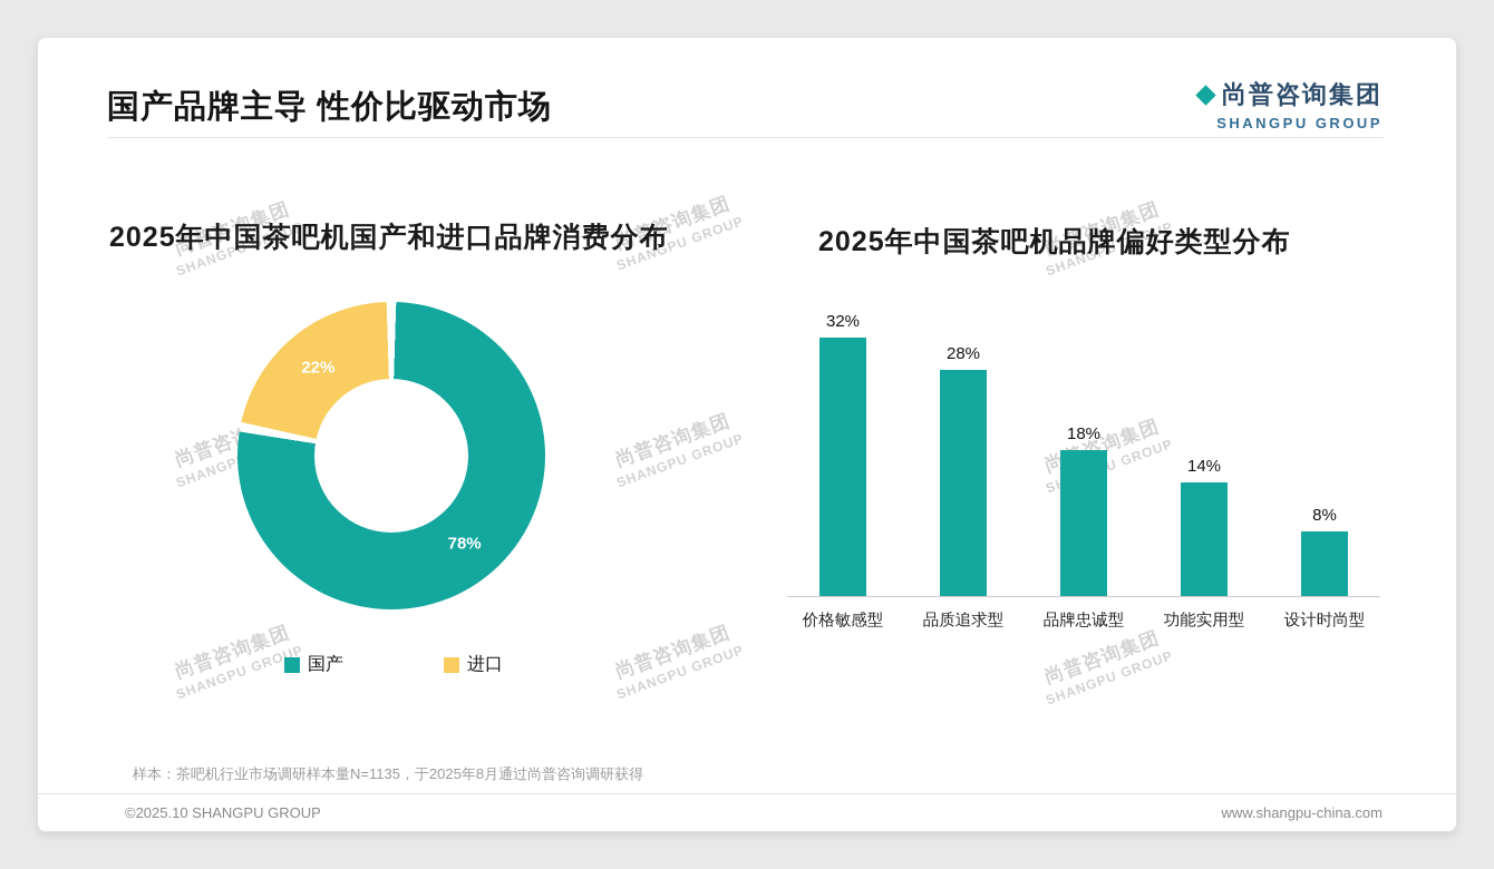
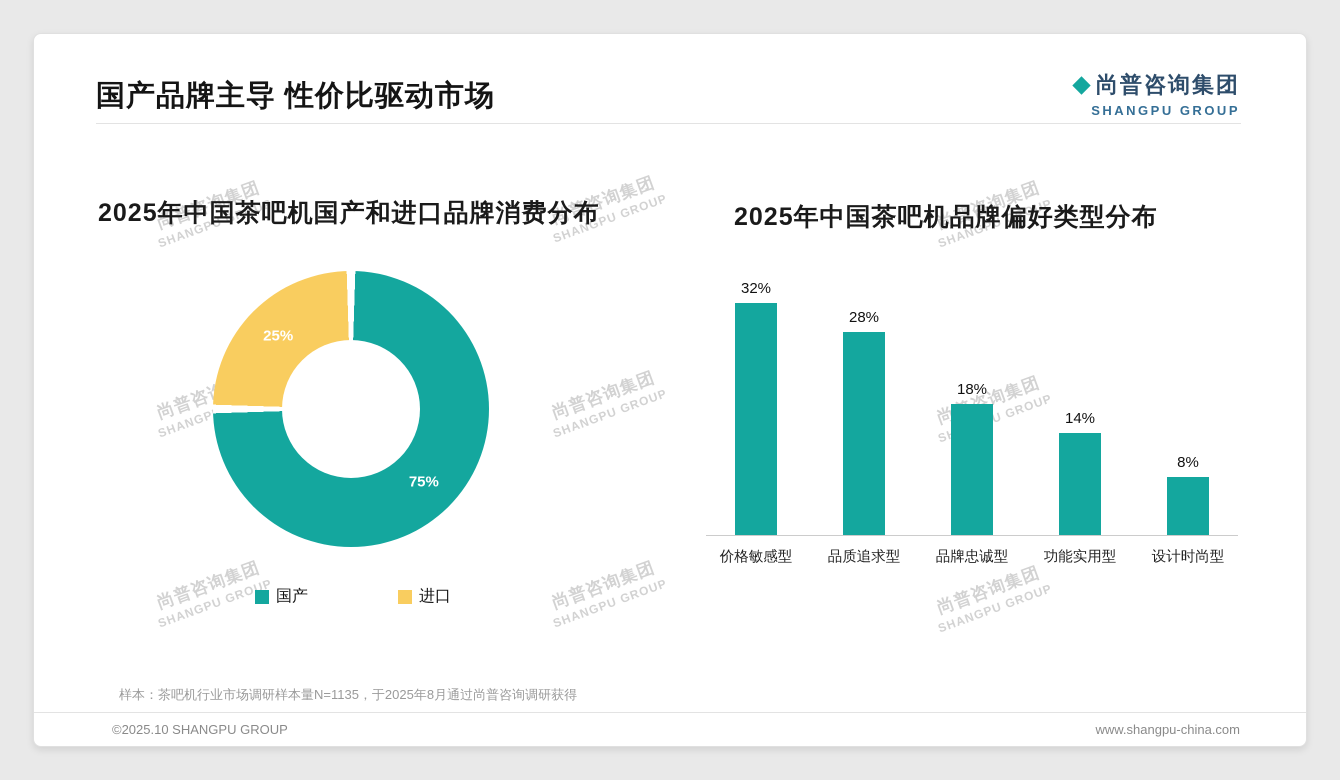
2025年中国茶吧机国产和进口品牌消费分布/国产: 78% -> 75%
2025年中国茶吧机国产和进口品牌消费分布/进口: 22% -> 25%
